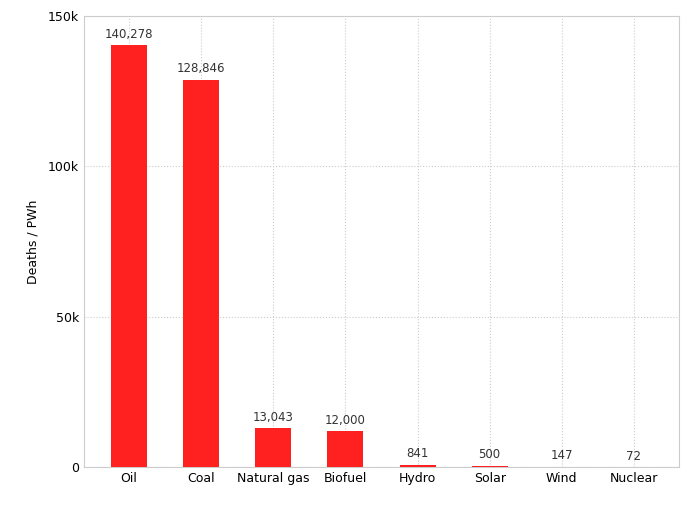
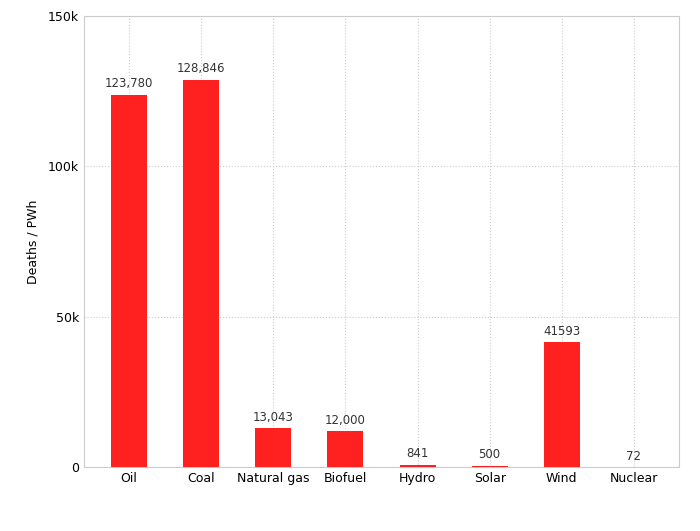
Oil: 140,278 -> 123,780
Wind: 147 -> 41593
